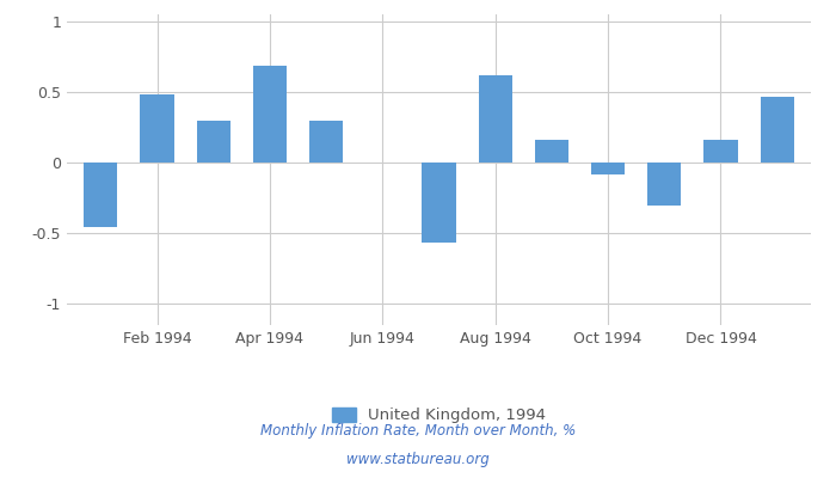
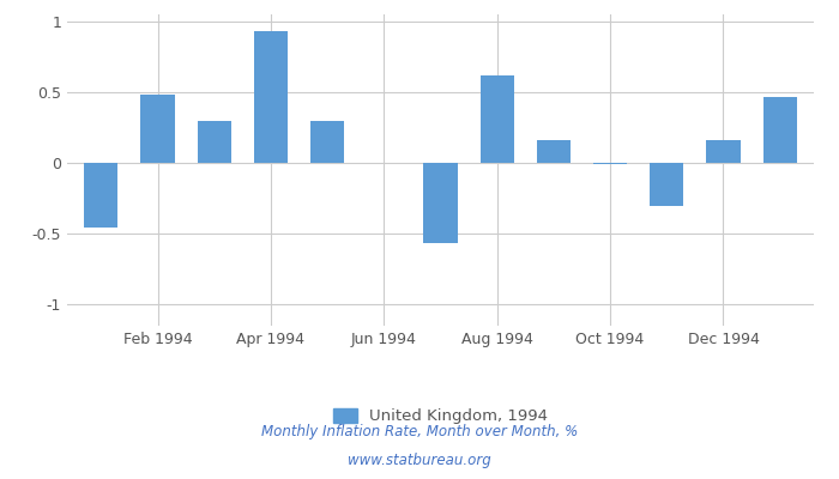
Apr 1994: 0.69 -> 0.93
Oct 1994: -0.08 -> -0.01
